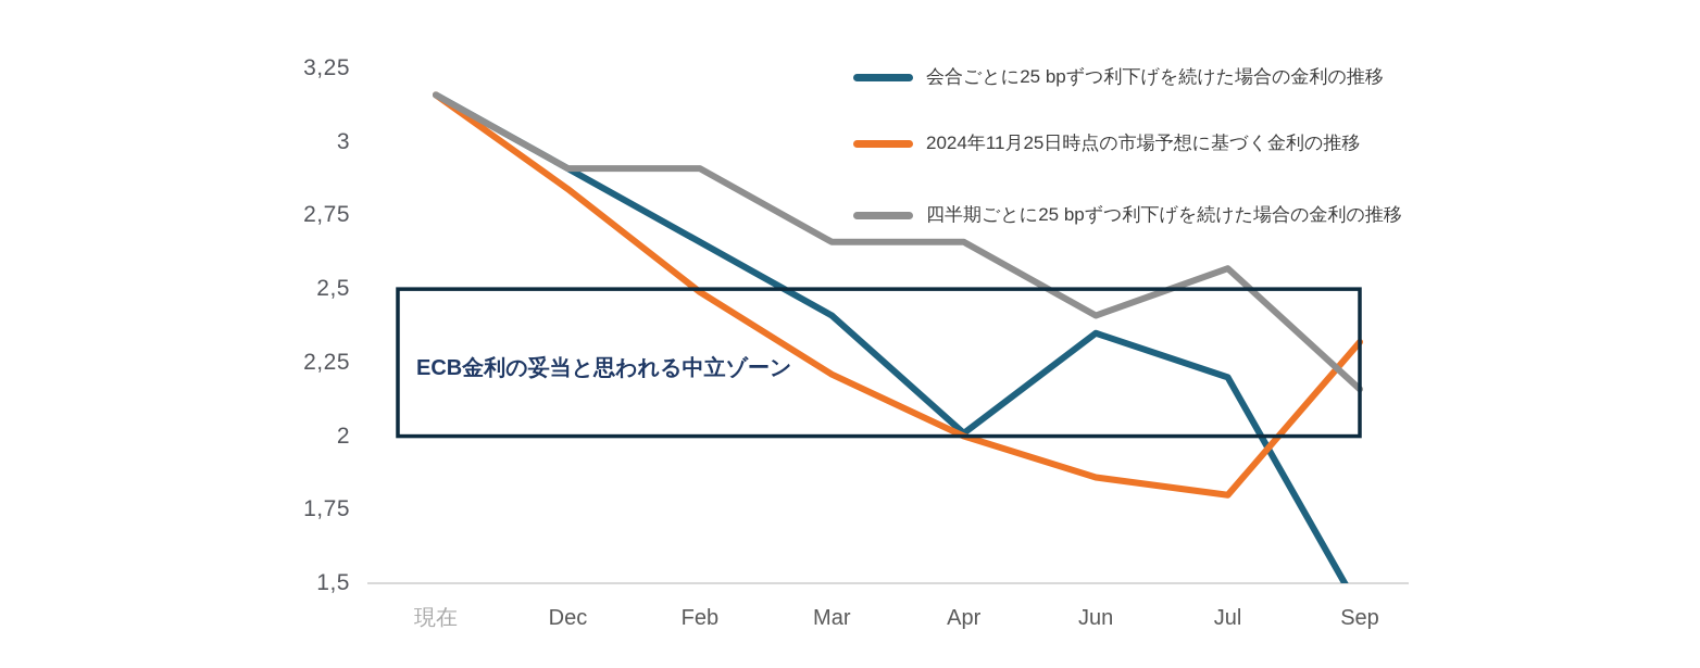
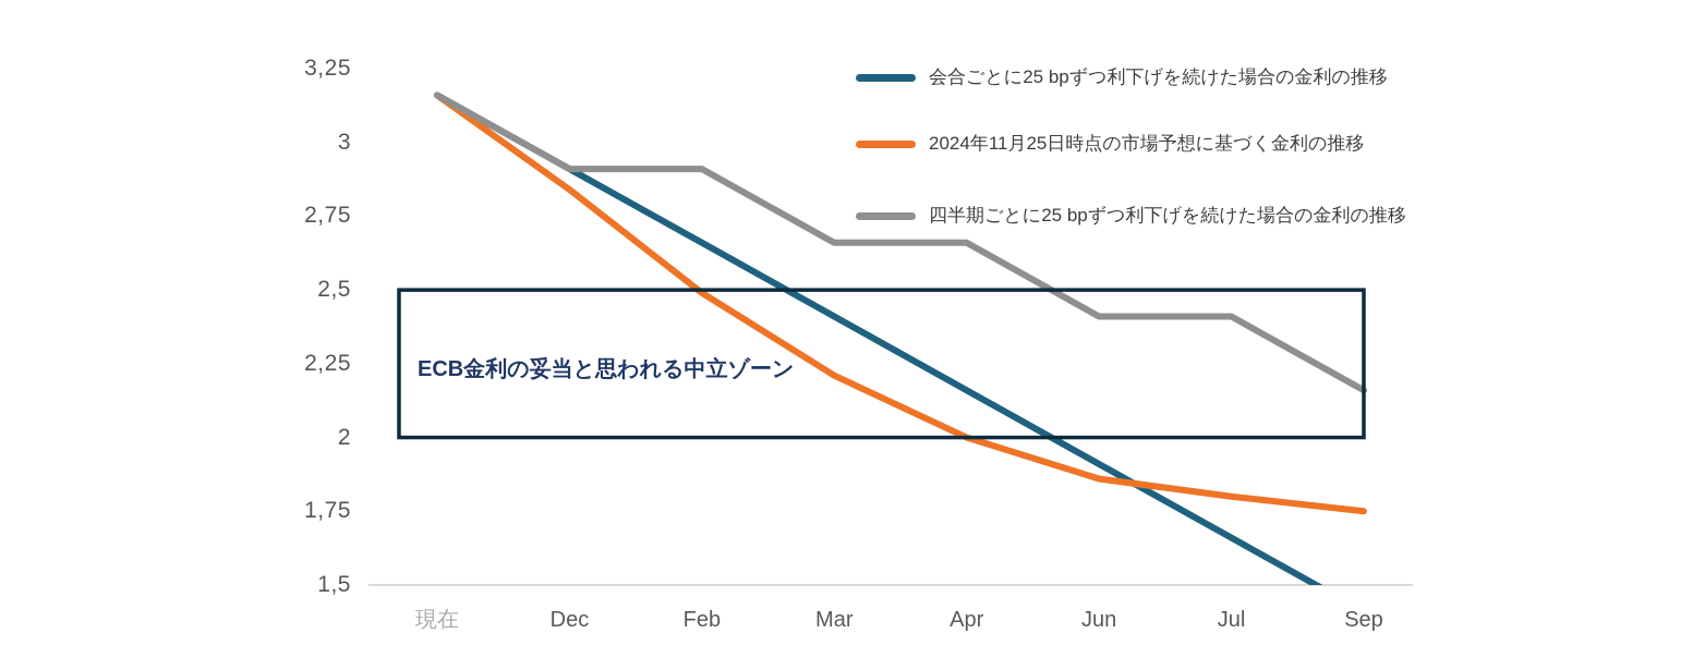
会合ごとに25 bpずつ利下げを続けた場合の金利の推移/Apr: 2,01 -> 2,16
会合ごとに25 bpずつ利下げを続けた場合の金利の推移/Jun: 2,35 -> 1,91
会合ごとに25 bpずつ利下げを続けた場合の金利の推移/Jul: 2,20 -> 1,66
四半期ごとに25 bpずつ利下げを続けた場合の金利の推移/Jul: 2,57 -> 2,41
2024年11月25日時点の市場予想に基づく金利の推移/Sep: 2,32 -> 1,75
